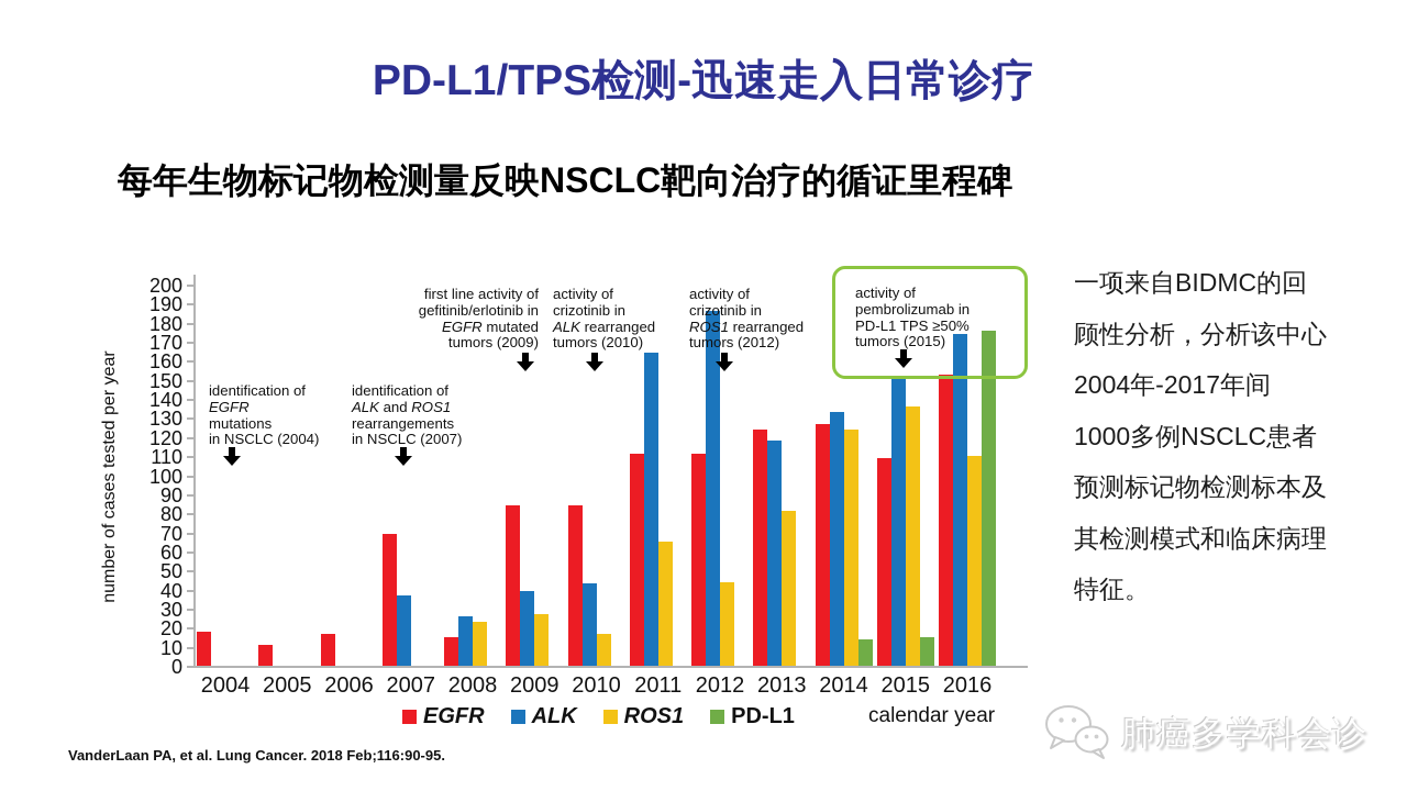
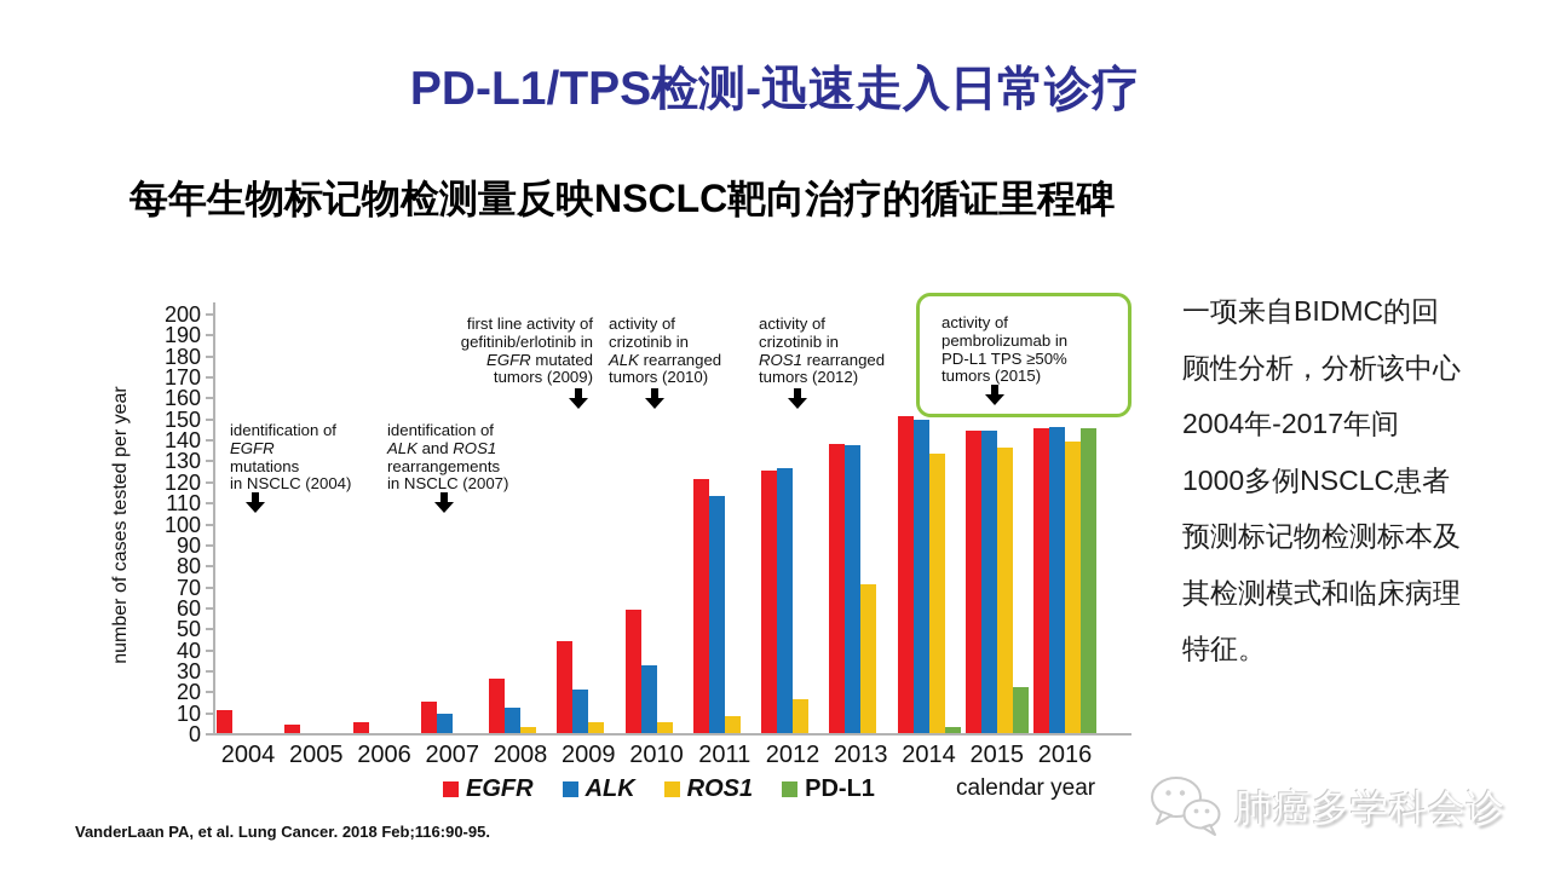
EGFR/2004: 18 -> 11
EGFR/2005: 11 -> 4
EGFR/2006: 17 -> 5
EGFR/2007: 69 -> 15
ALK/2007: 37 -> 9
EGFR/2008: 15 -> 26
ALK/2008: 26 -> 12
ROS1/2008: 23 -> 3
EGFR/2009: 84 -> 44
ALK/2009: 39 -> 21
ROS1/2009: 27 -> 5
EGFR/2010: 84 -> 59
ALK/2010: 43 -> 32
ROS1/2010: 17 -> 5
EGFR/2011: 111 -> 121
ALK/2011: 164 -> 113
ROS1/2011: 65 -> 8
EGFR/2012: 111 -> 125
ALK/2012: 186 -> 126
ROS1/2012: 44 -> 16
EGFR/2013: 124 -> 138
ALK/2013: 118 -> 137
ROS1/2013: 81 -> 71
EGFR/2014: 127 -> 151
ALK/2014: 133 -> 149
ROS1/2014: 124 -> 133
PD-L1/2014: 14 -> 3
EGFR/2015: 109 -> 144
ALK/2015: 151 -> 144
PD-L1/2015: 15 -> 22
EGFR/2016: 153 -> 145
ALK/2016: 174 -> 146
ROS1/2016: 110 -> 139
PD-L1/2016: 176 -> 145
